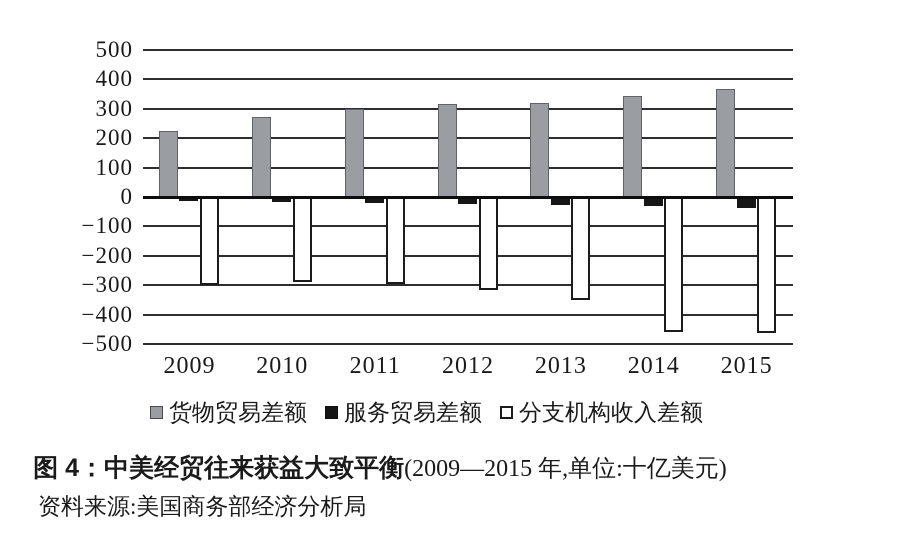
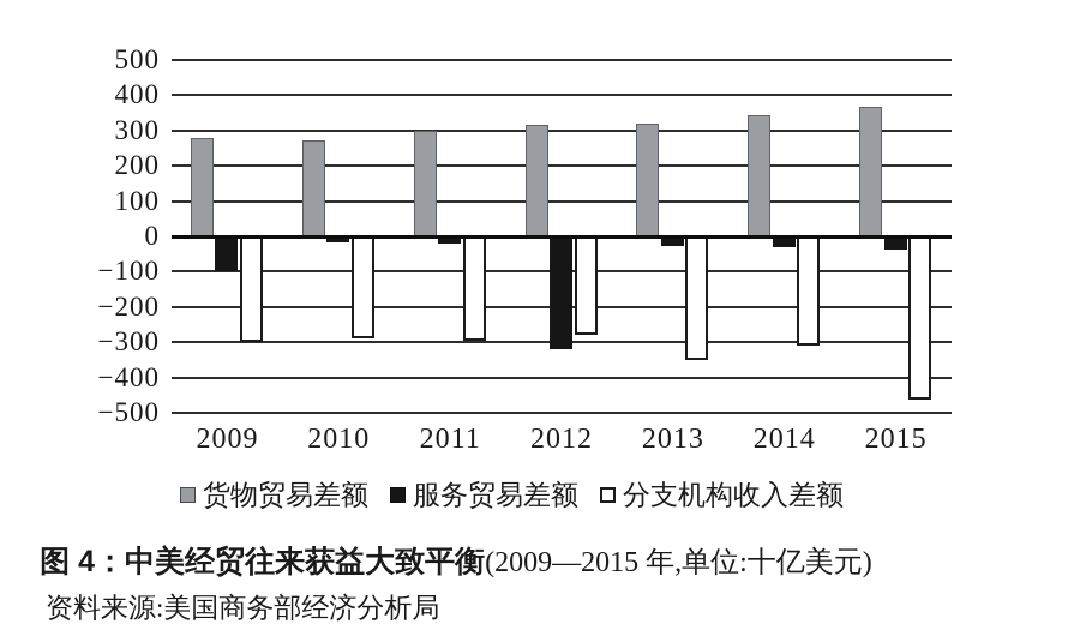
货物贸易差额/2009: 230 -> 280
服务贸易差额/2009: -10 -> -100
服务贸易差额/2012: -20 -> -320
分支机构收入差额/2012: -320 -> -280
分支机构收入差额/2014: -460 -> -310
